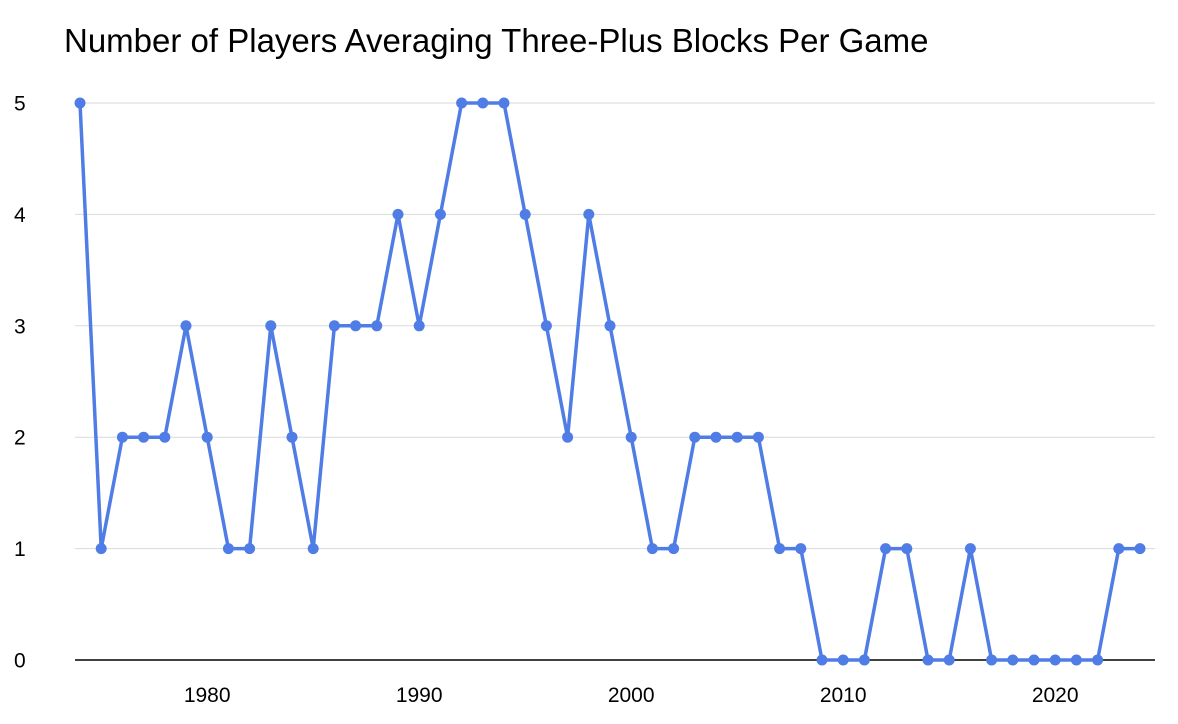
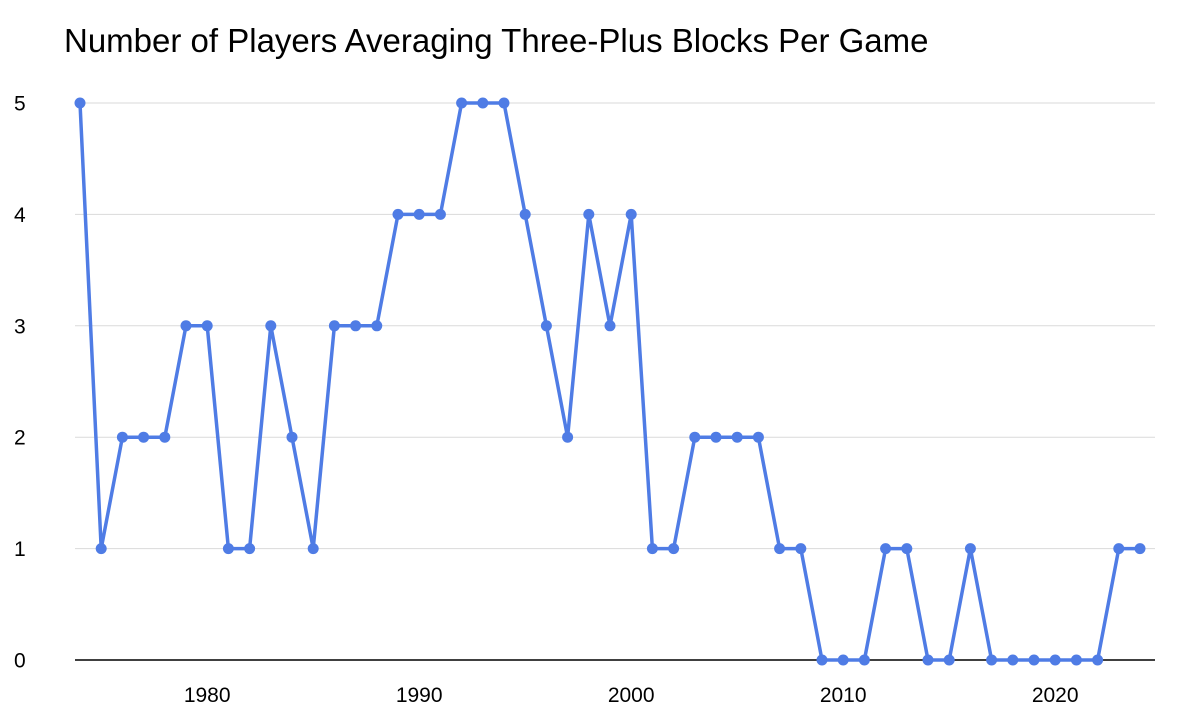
1980: 2 -> 3
1990: 3 -> 4
2000: 2 -> 4
